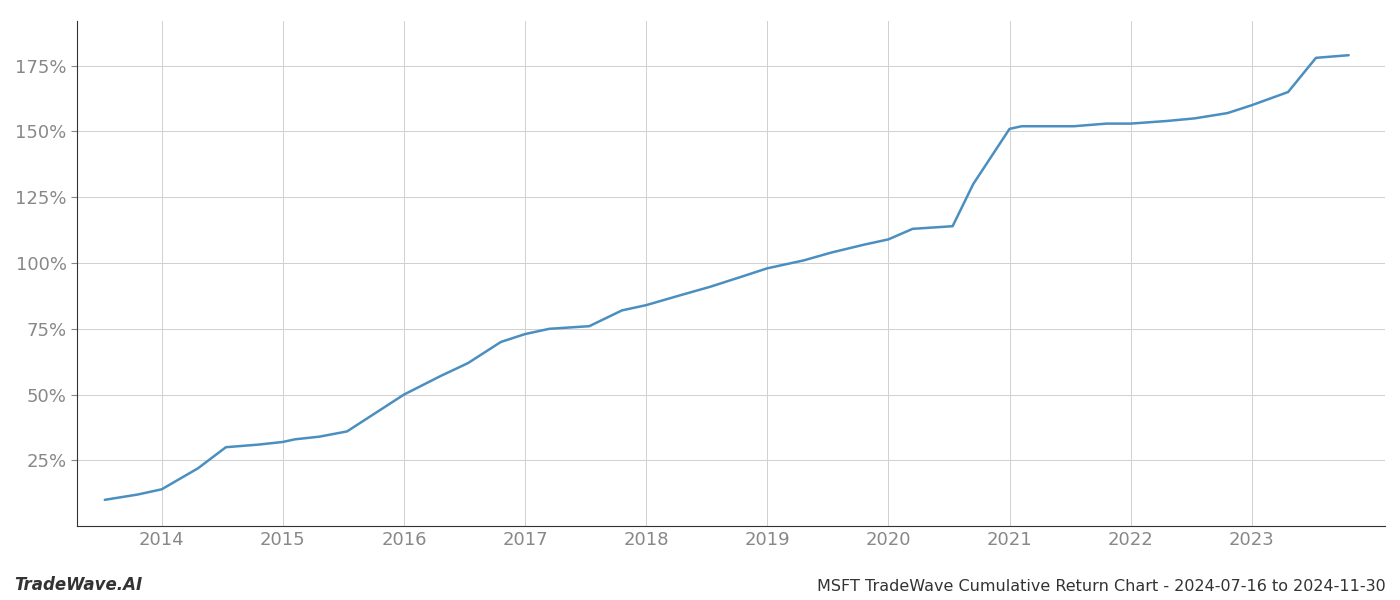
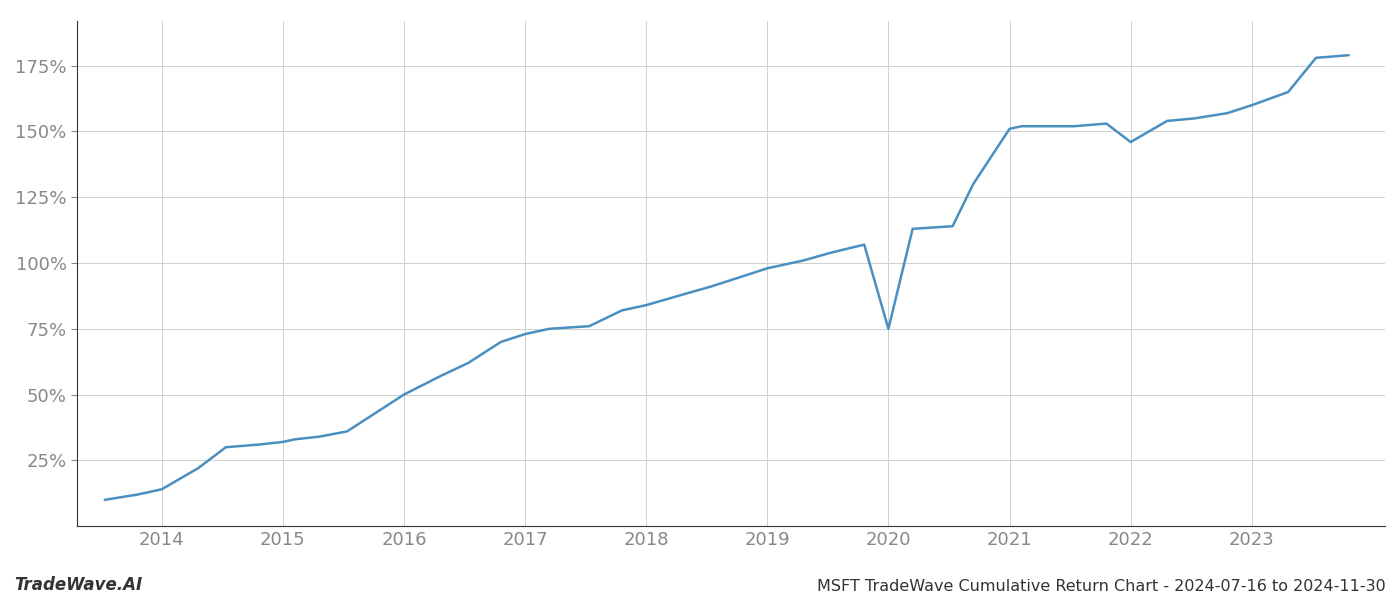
2020: 109% -> 75%
2022: 153% -> 146%
